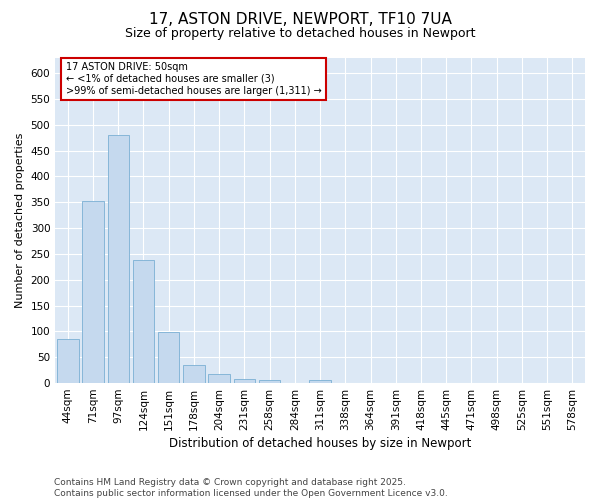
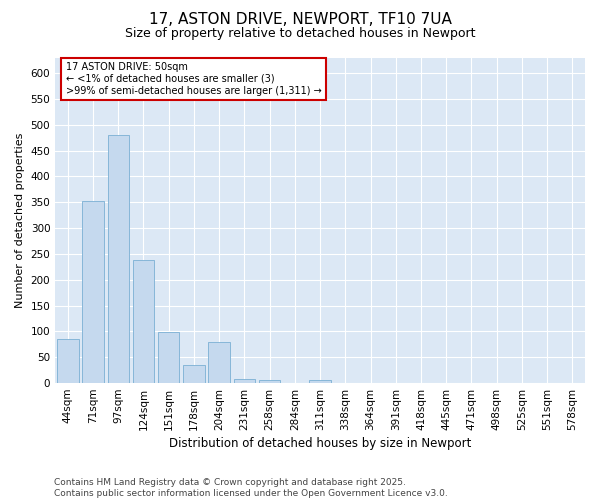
204sqm: 18 -> 80
